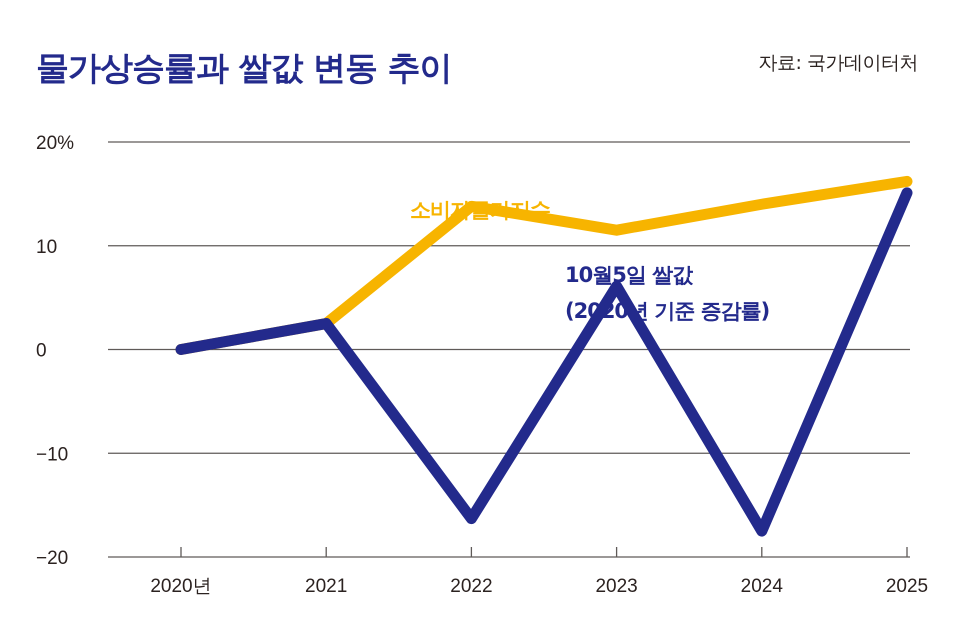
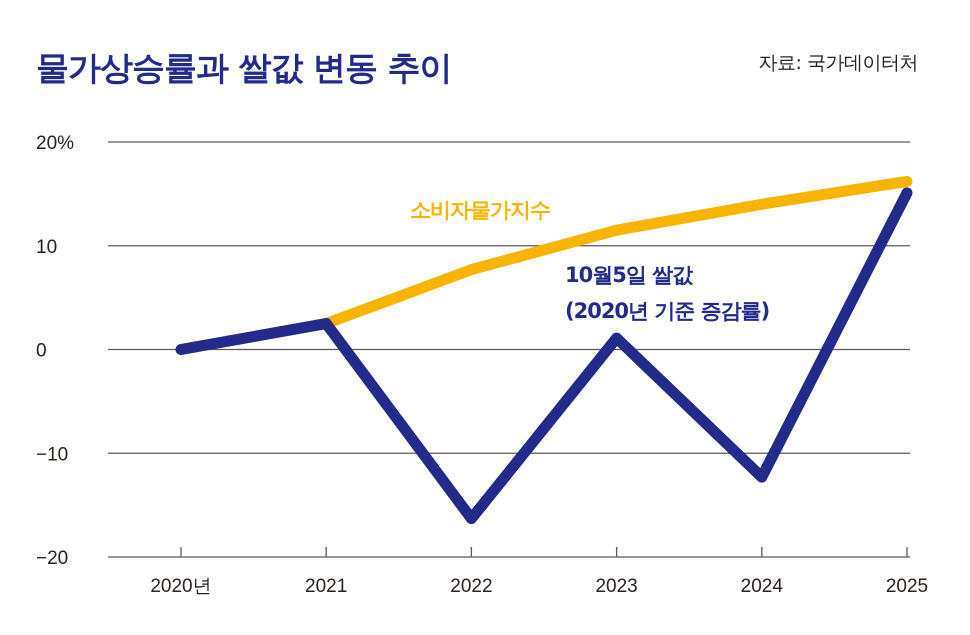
소비자물가지수/2022: 13.8% -> 7.7%
10월5일 쌀값 (2020년 기준 증감률)/2023: 6.1% -> 1.1%
10월5일 쌀값 (2020년 기준 증감률)/2024: -17.5% -> -12.3%
